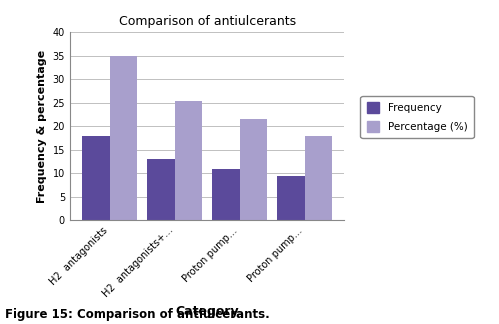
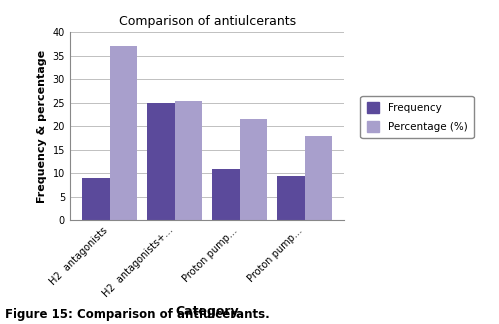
Frequency/H2 antagonists: 18.0 -> 9.0
Percentage (%)/H2 antagonists: 35.0 -> 37.0
Frequency/H2 antagonists+…: 13.0 -> 25.0
